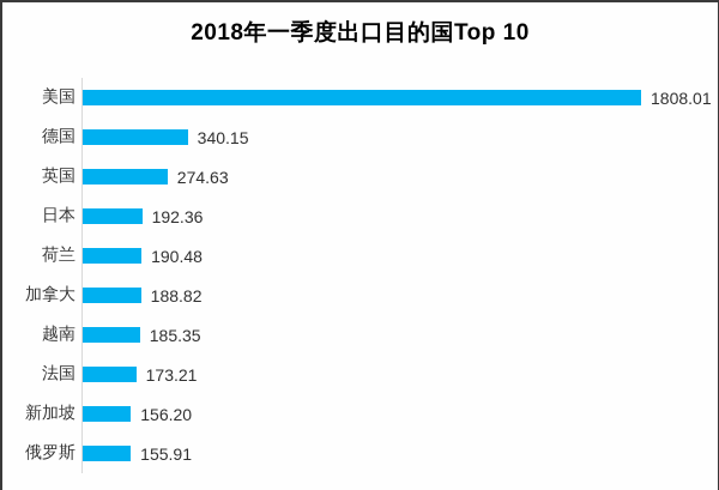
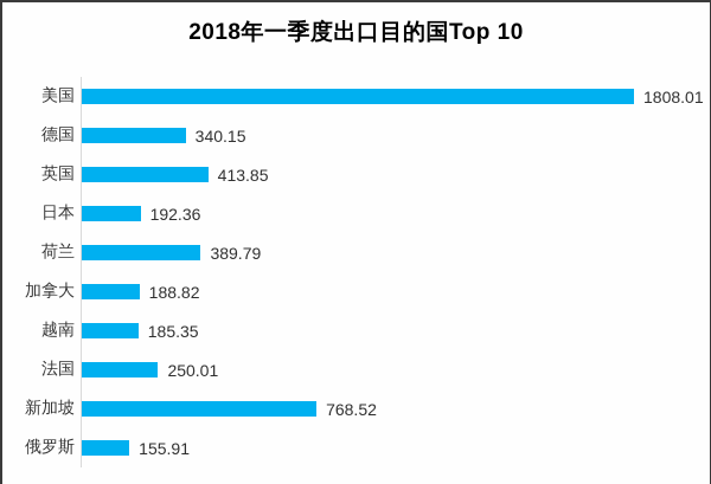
英国: 274.63 -> 413.85
荷兰: 190.48 -> 389.79
法国: 173.21 -> 250.01
新加坡: 156.20 -> 768.52
